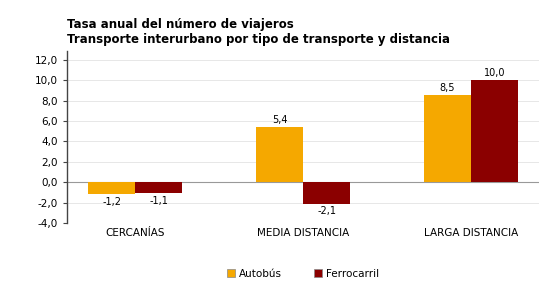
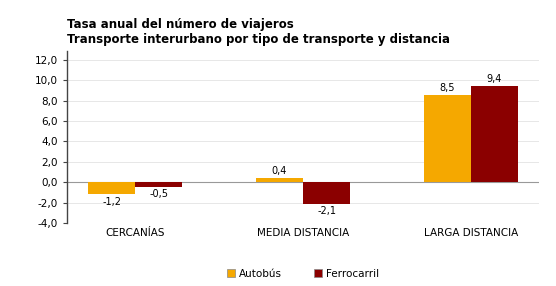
Ferrocarril/CERCANÍAS: -1,1 -> -0,5
Autobús/MEDIA DISTANCIA: 5,4 -> 0,4
Ferrocarril/LARGA DISTANCIA: 10,0 -> 9,4
